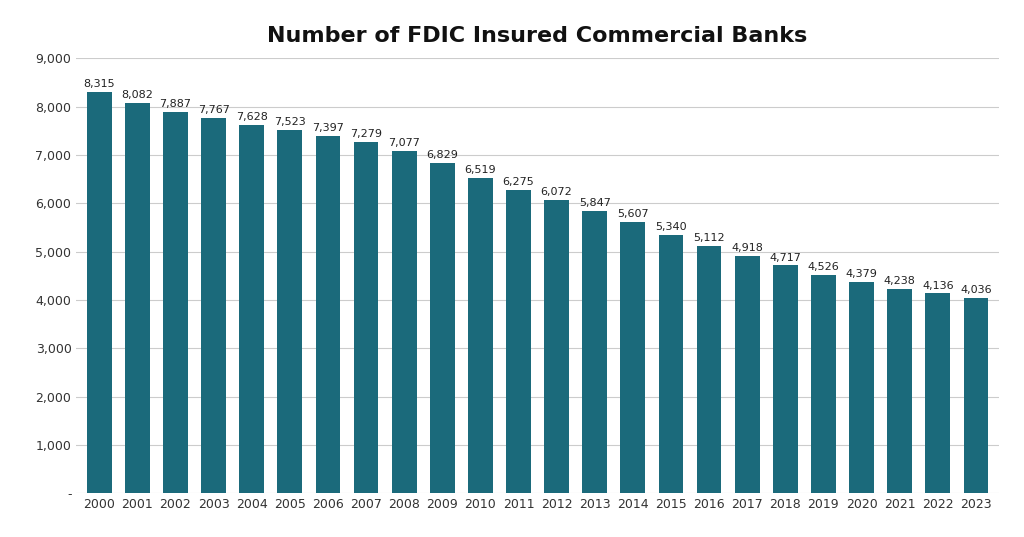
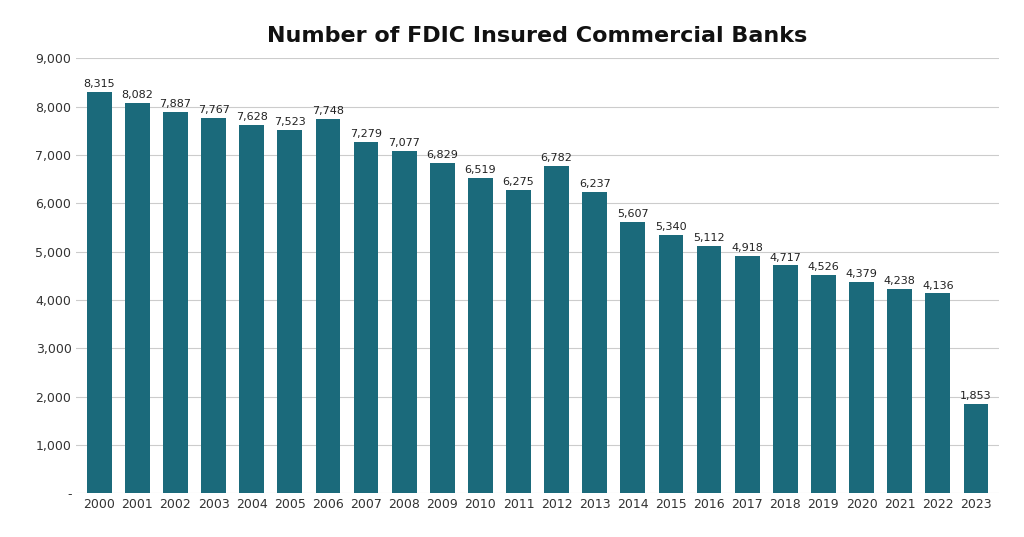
2006: 7,397 -> 7,748
2012: 6,072 -> 6,782
2013: 5,847 -> 6,237
2023: 4,036 -> 1,853
